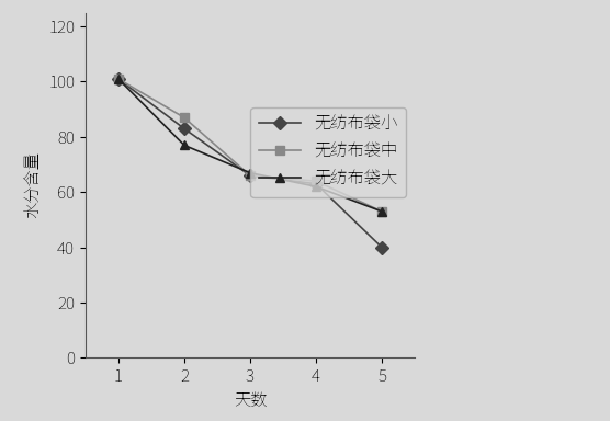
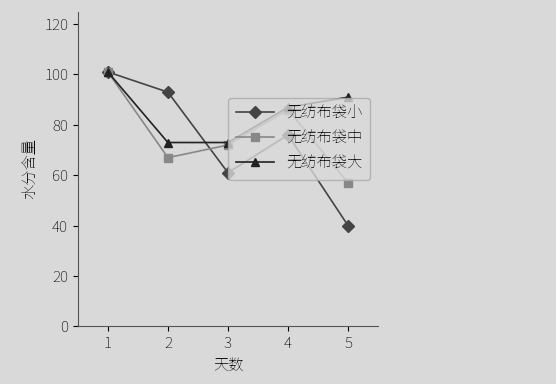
无纺布袋小/2: 83 -> 93
无纺布袋中/2: 87 -> 67
无纺布袋大/2: 77 -> 73
无纺布袋小/3: 66 -> 61
无纺布袋中/3: 66 -> 72
无纺布袋大/3: 67 -> 73
无纺布袋小/4: 63 -> 76
无纺布袋中/4: 64 -> 86
无纺布袋大/4: 62 -> 87
无纺布袋中/5: 53 -> 57
无纺布袋大/5: 53 -> 91
